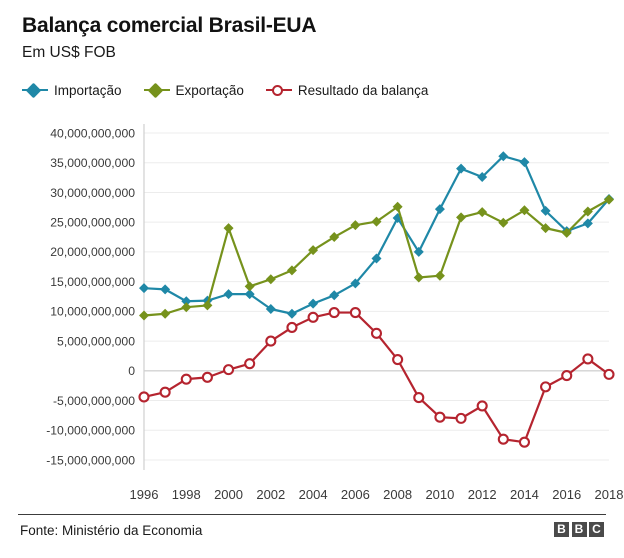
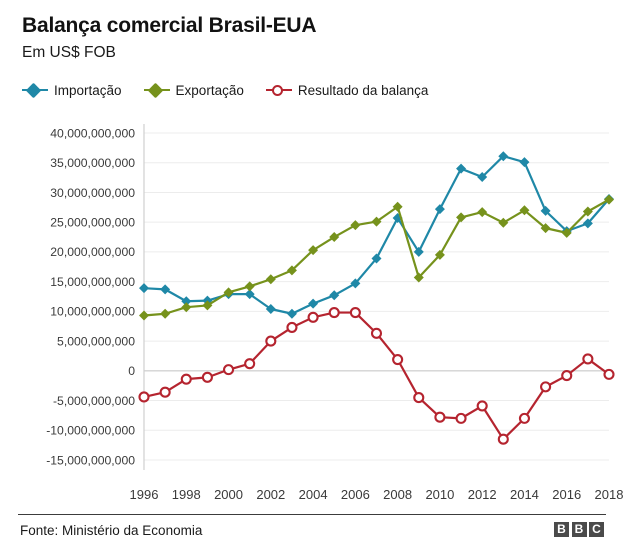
Exportação/2000: 24000000000 -> 13000000000
Exportação/2010: 16000000000 -> 20000000000
Resultado da balança/2014: -12000000000 -> -8000000000
